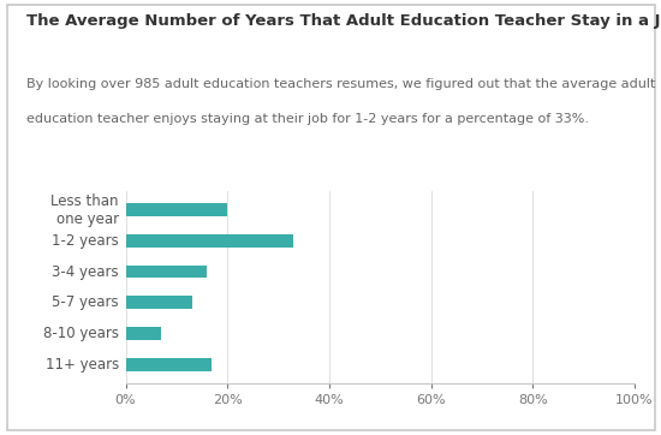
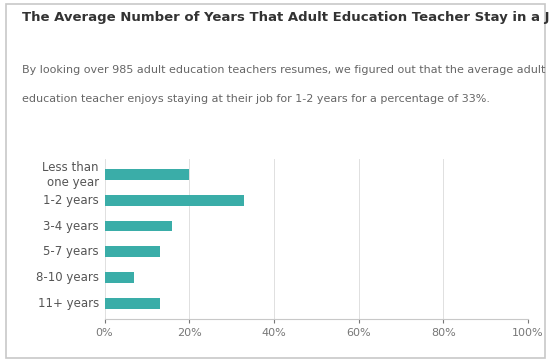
11+ years: 17% -> 13%
